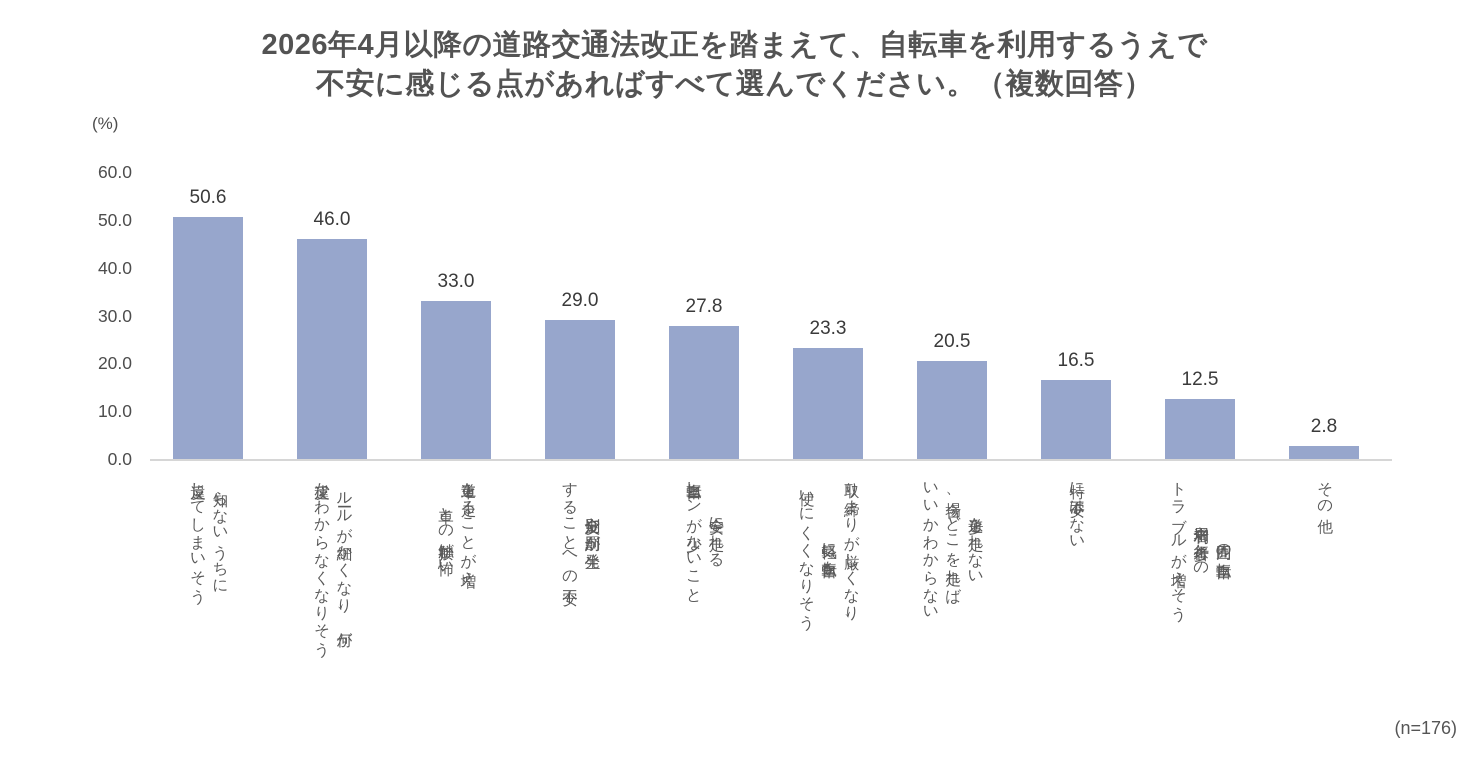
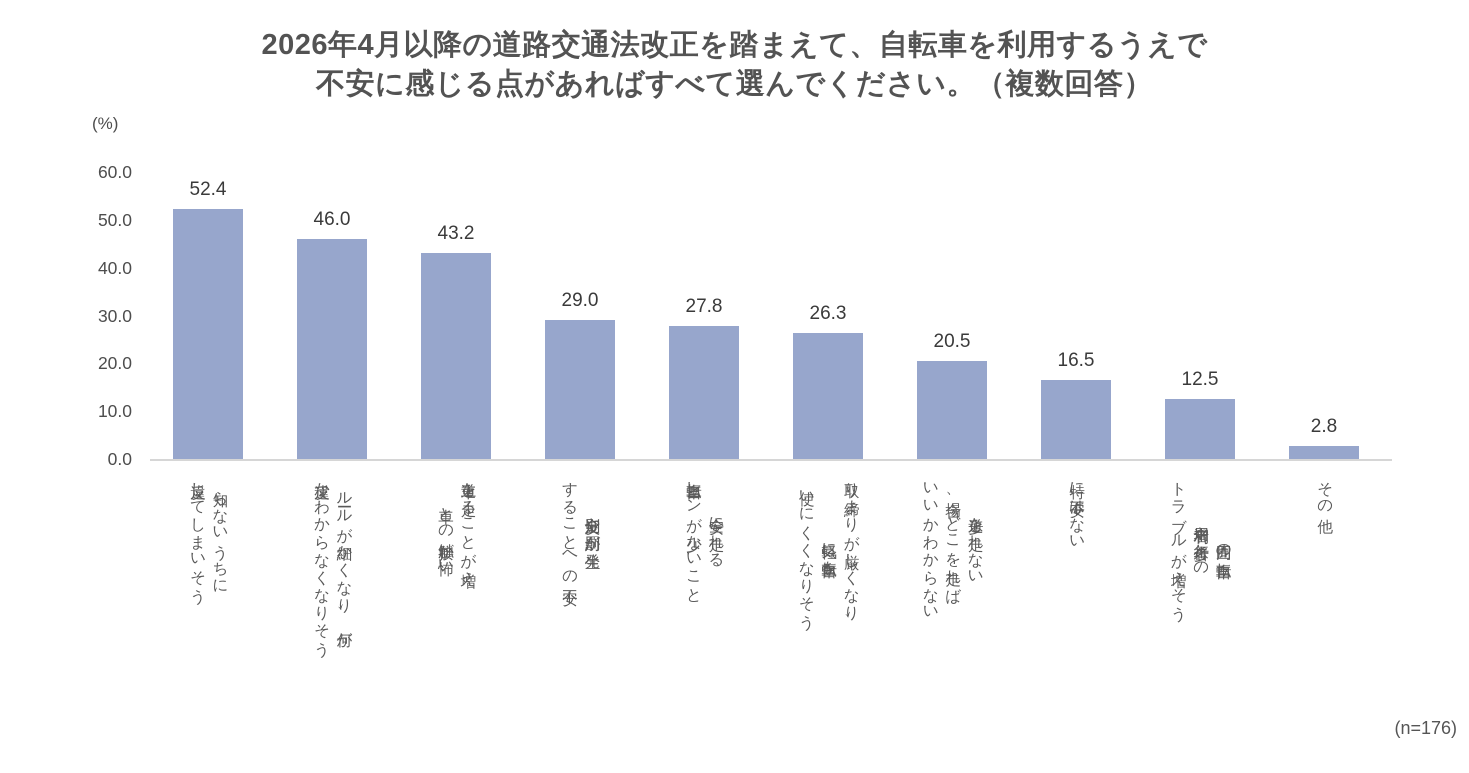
知らないうちに 違反してしまいそう: 50.6 -> 52.4
車道を走ることが増え、 車との接触が怖い: 33.0 -> 43.2
取り締まりが厳しくなり、 気軽に自転車を 使いにくくなりそう: 23.3 -> 26.3
